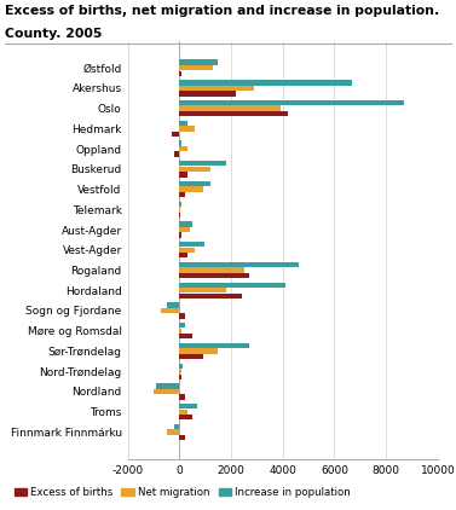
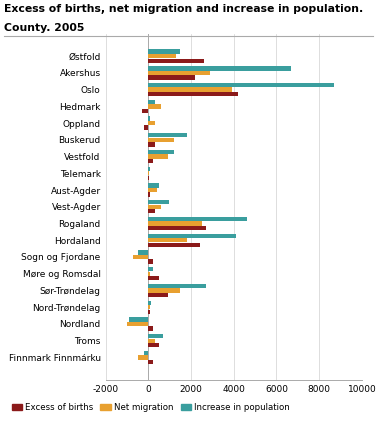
Excess of births/Østfold: 100 -> 2600
